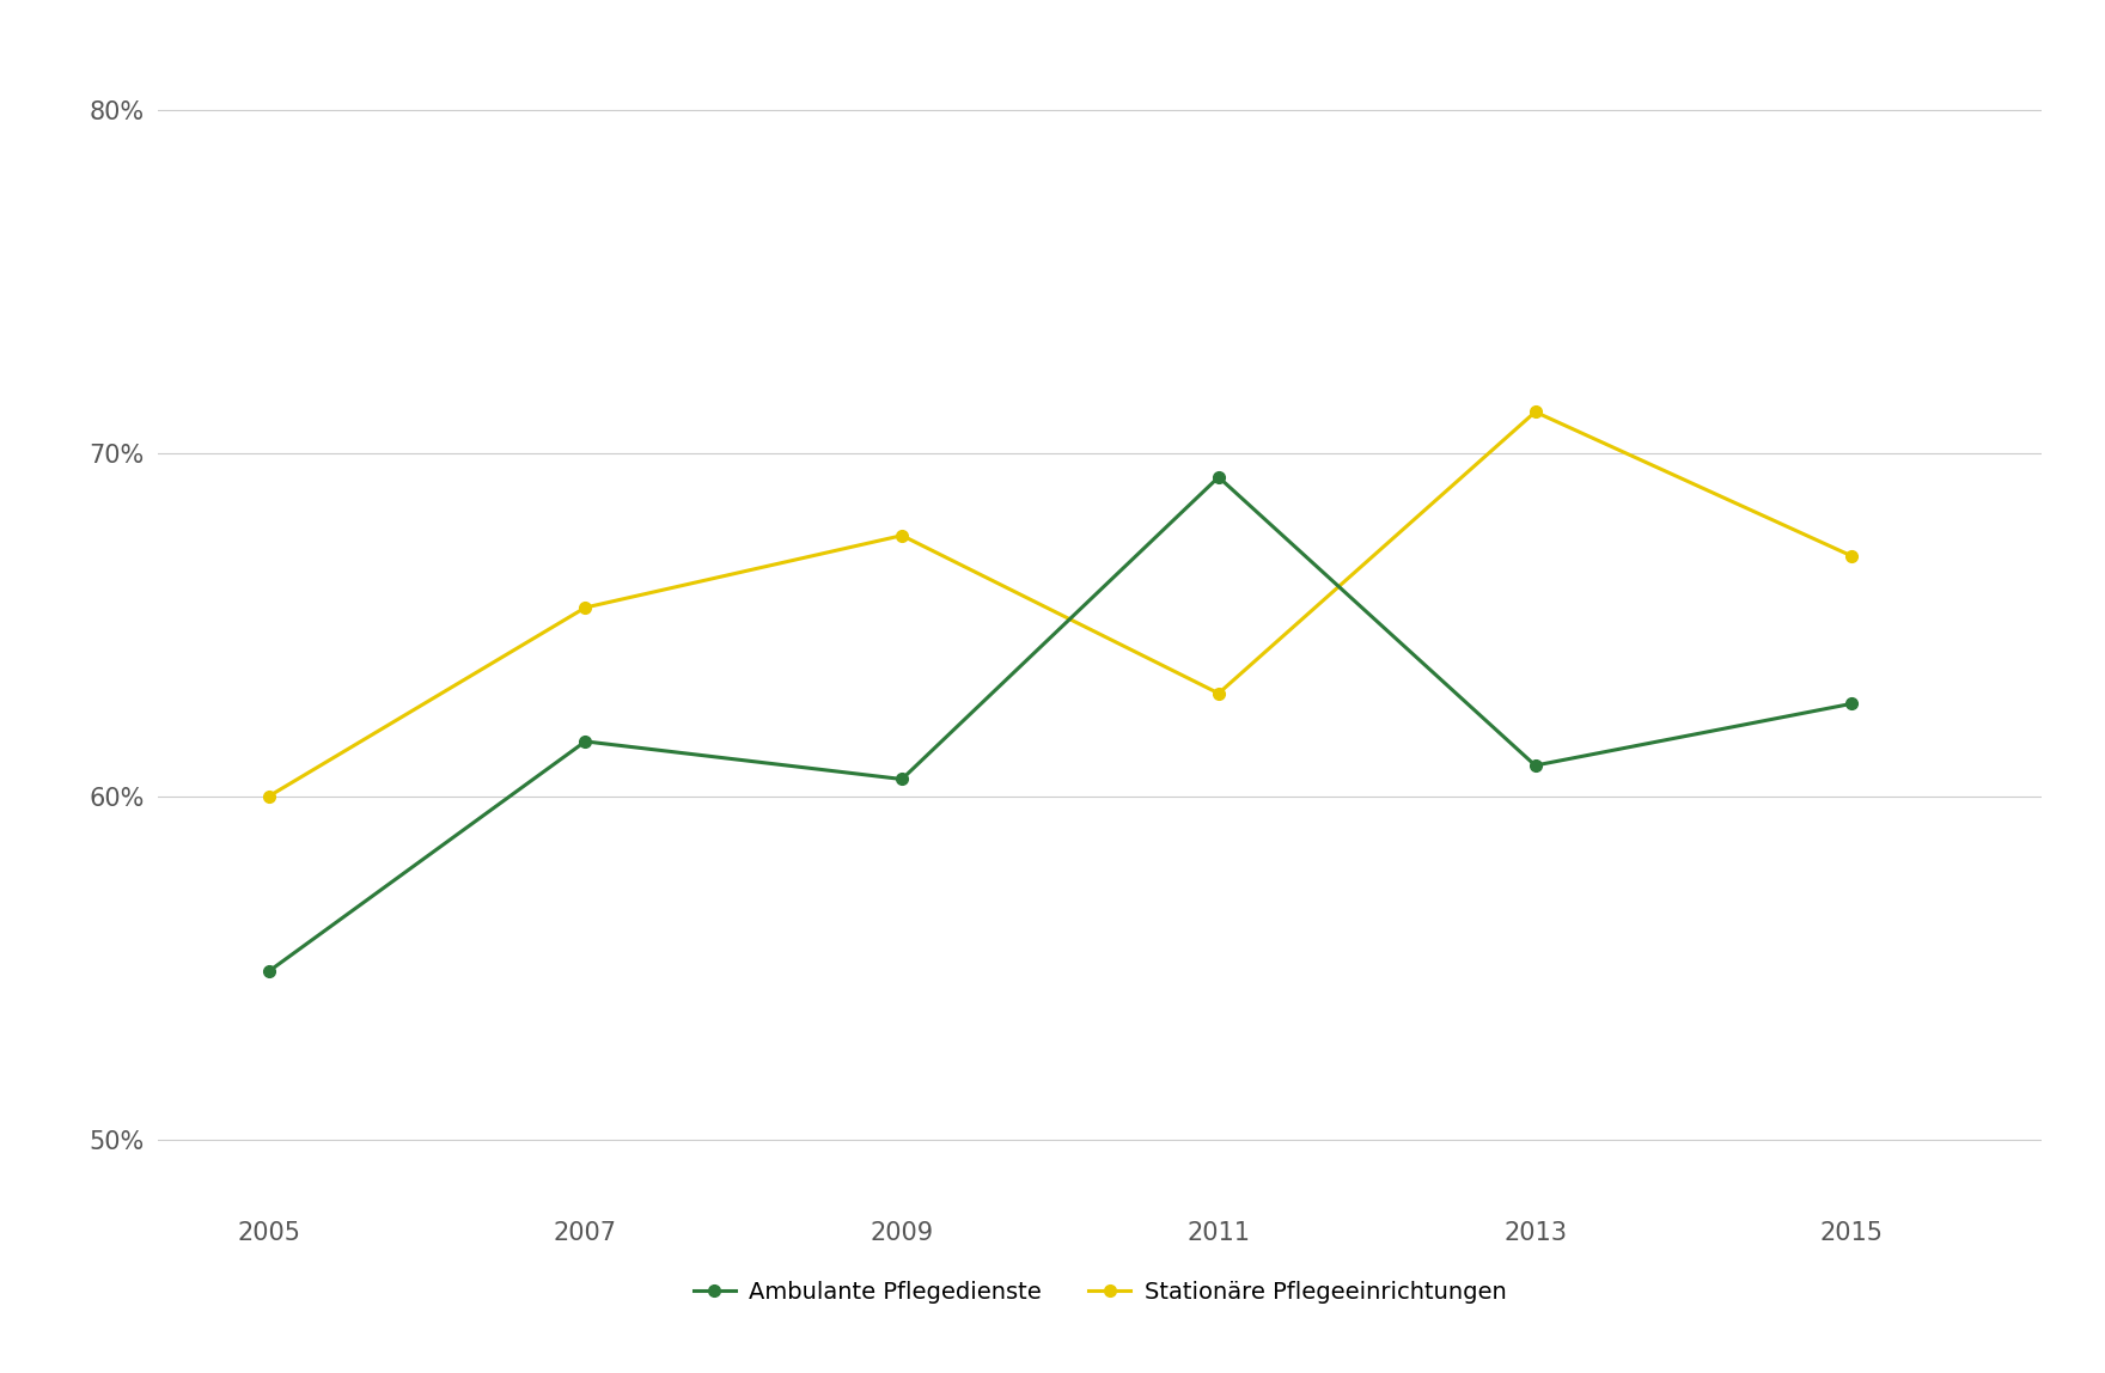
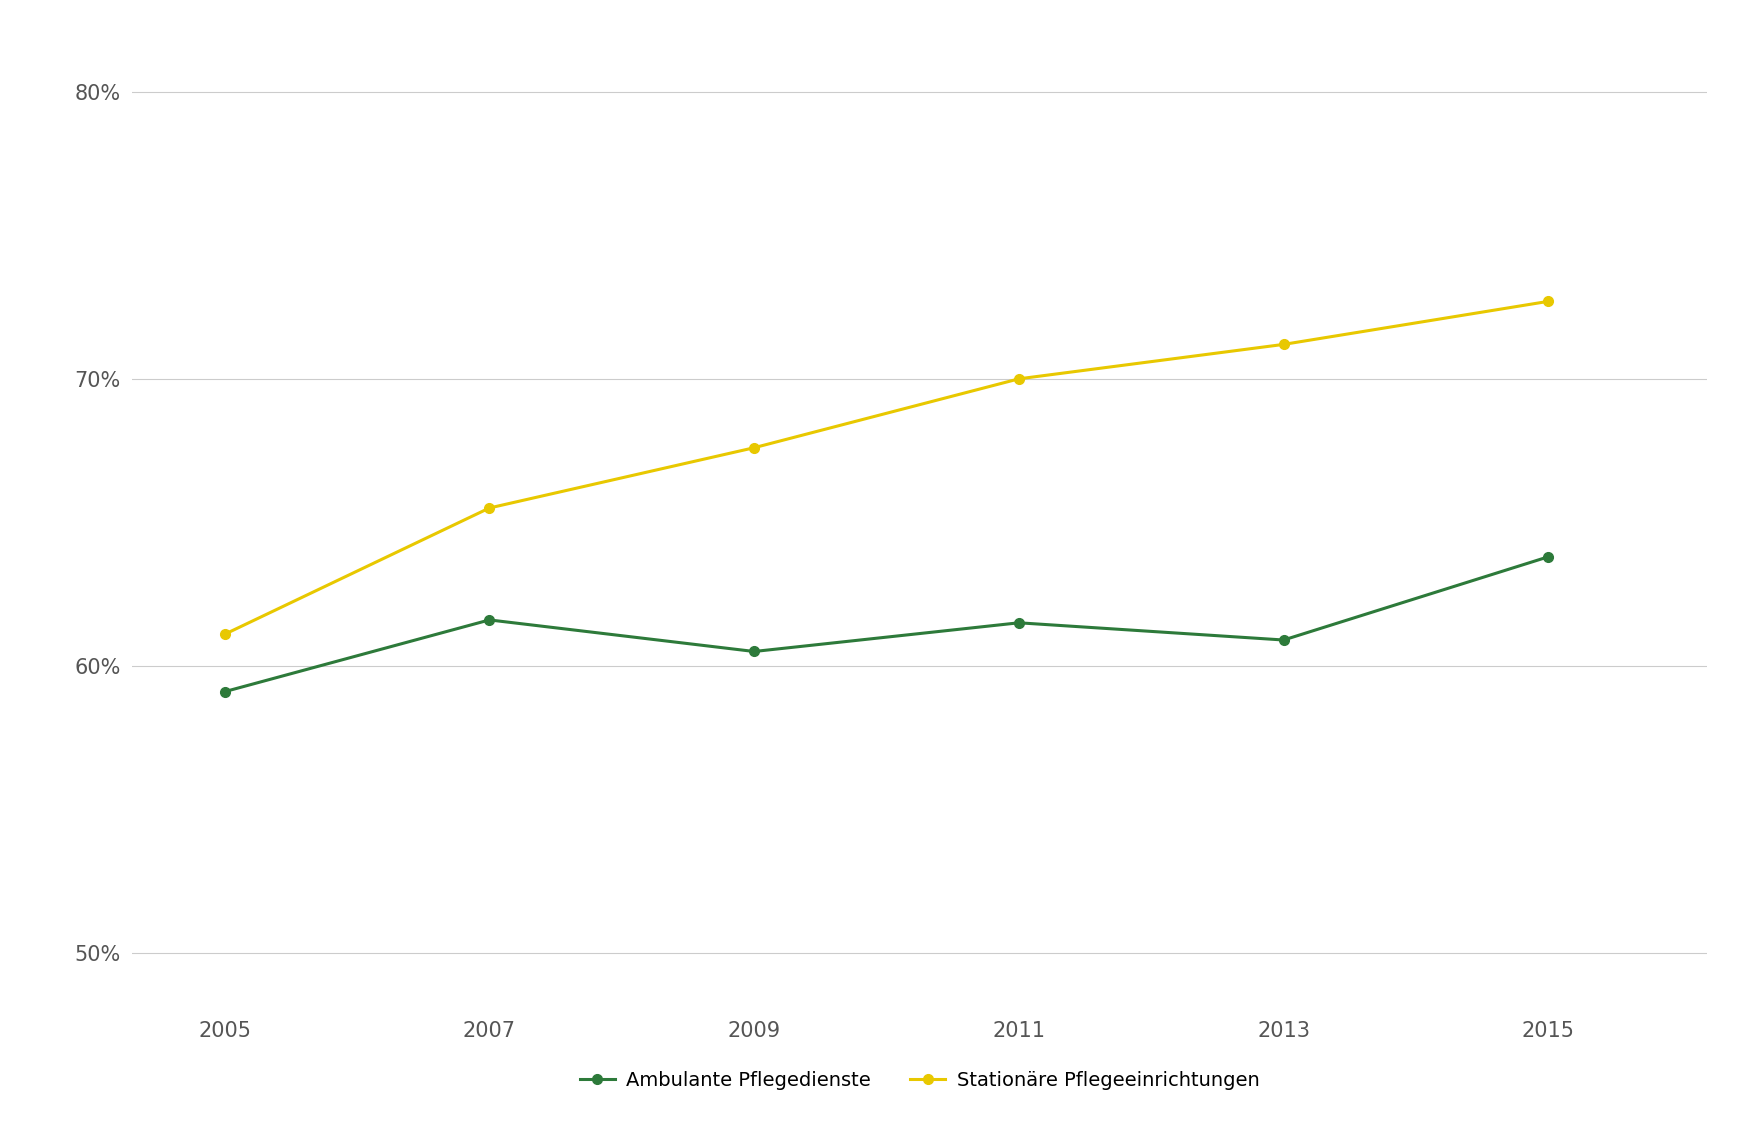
Ambulante Pflegedienste/2005: 54.9% -> 59.1%
Stationäre Pflegeeinrichtungen/2005: 60.0% -> 61.1%
Ambulante Pflegedienste/2011: 69.3% -> 61.5%
Stationäre Pflegeeinrichtungen/2011: 63.0% -> 70.0%
Ambulante Pflegedienste/2015: 62.7% -> 63.8%
Stationäre Pflegeeinrichtungen/2015: 67.0% -> 72.7%
